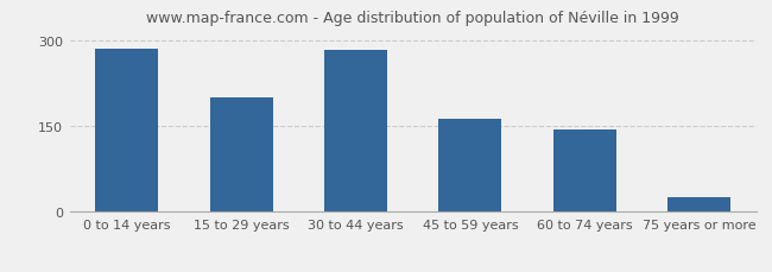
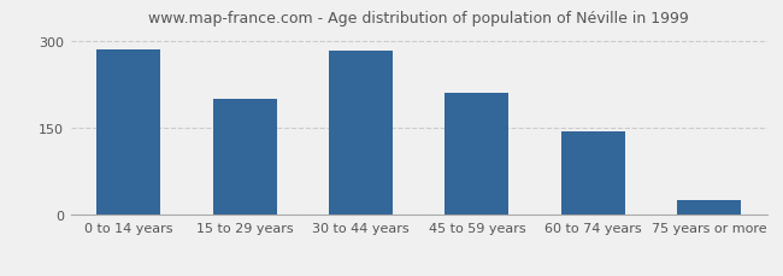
45 to 59 years: 163 -> 210
